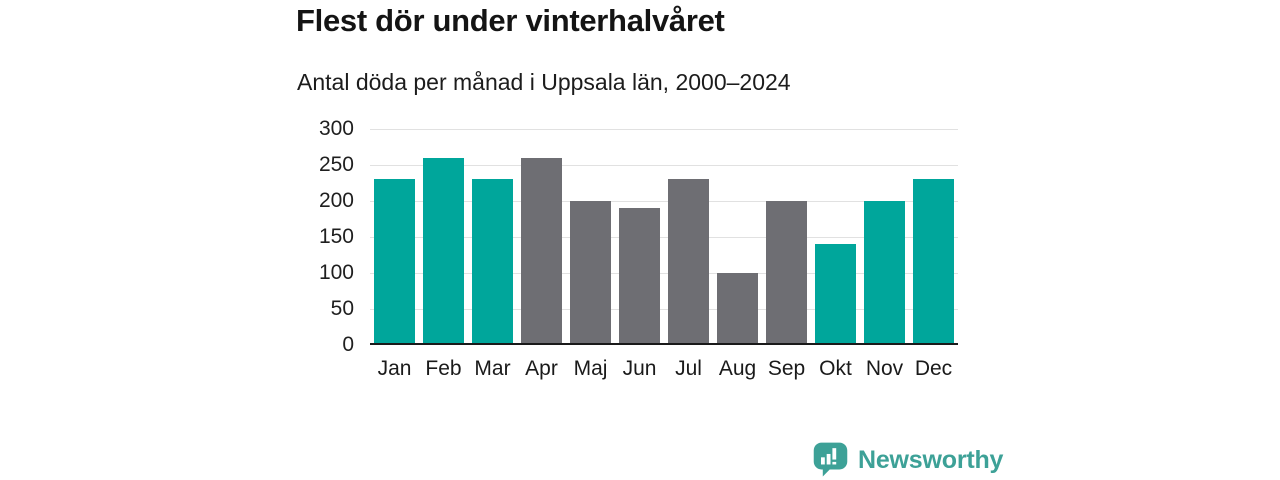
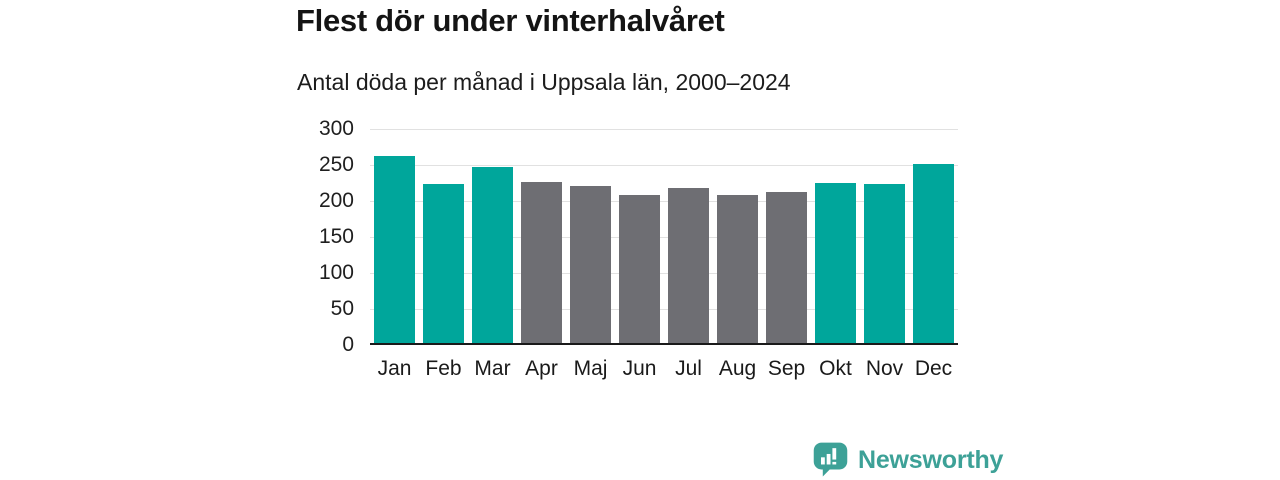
Jan: 230 -> 260
Feb: 260 -> 220
Mar: 230 -> 250
Apr: 260 -> 230
Maj: 200 -> 220
Jun: 190 -> 210
Jul: 230 -> 220
Aug: 100 -> 210
Sep: 200 -> 210
Okt: 140 -> 220
Nov: 200 -> 220
Dec: 230 -> 250
